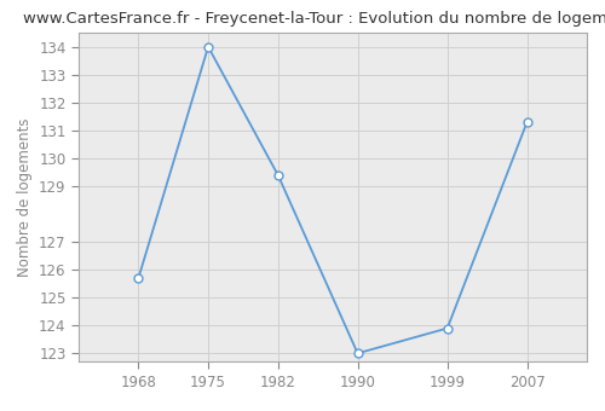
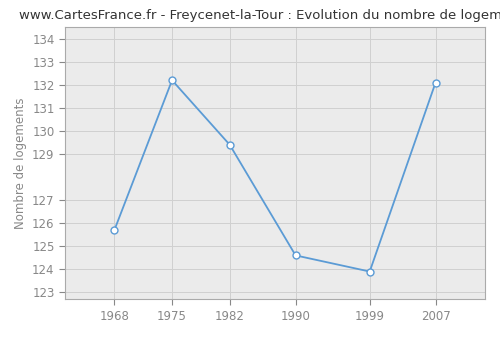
1975: 134.0 -> 132.2
1990: 123.0 -> 124.6
2007: 131.3 -> 132.1
